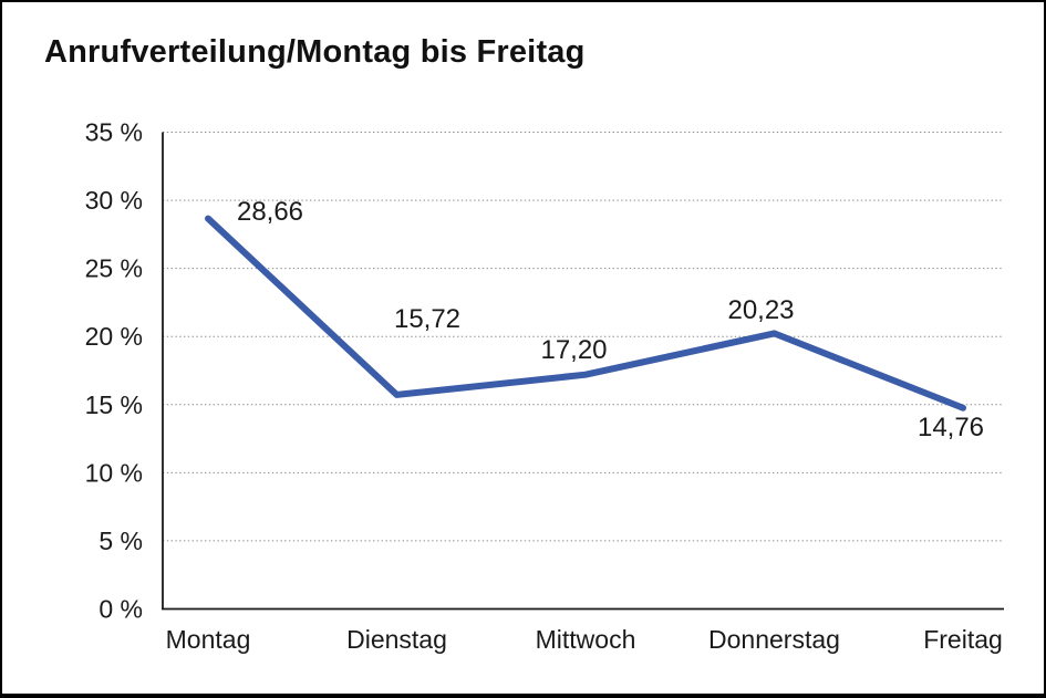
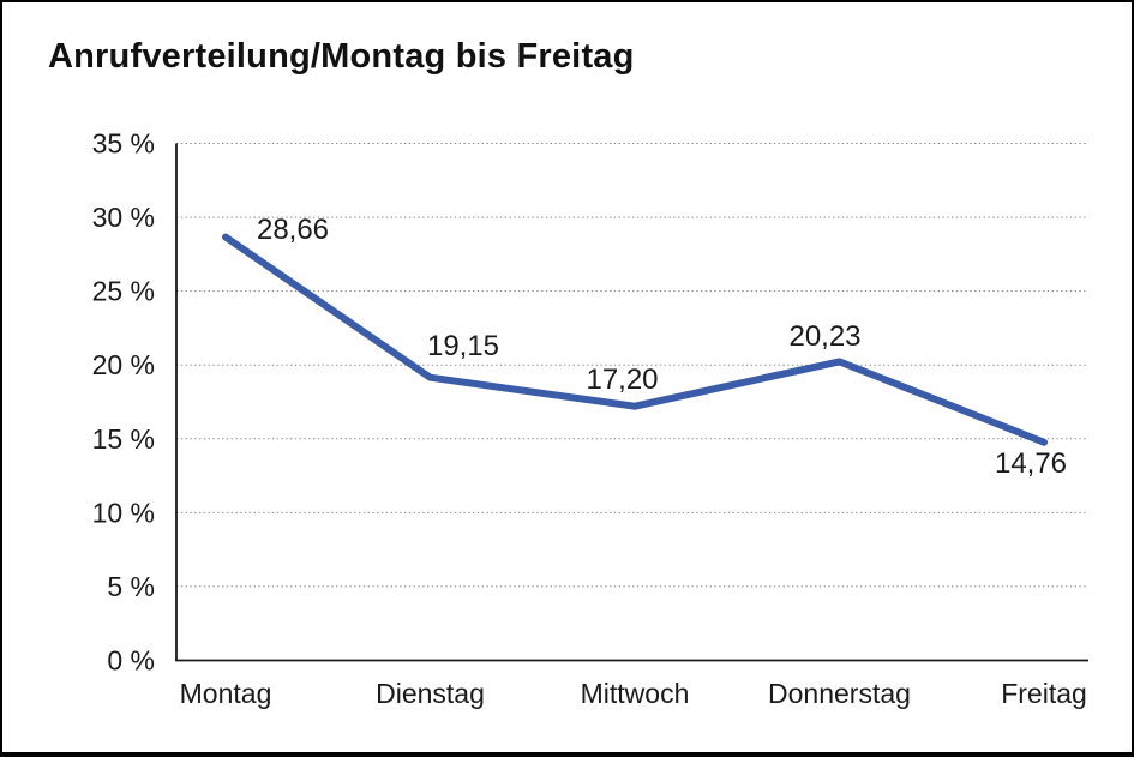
Dienstag: 15,72 -> 19,15
